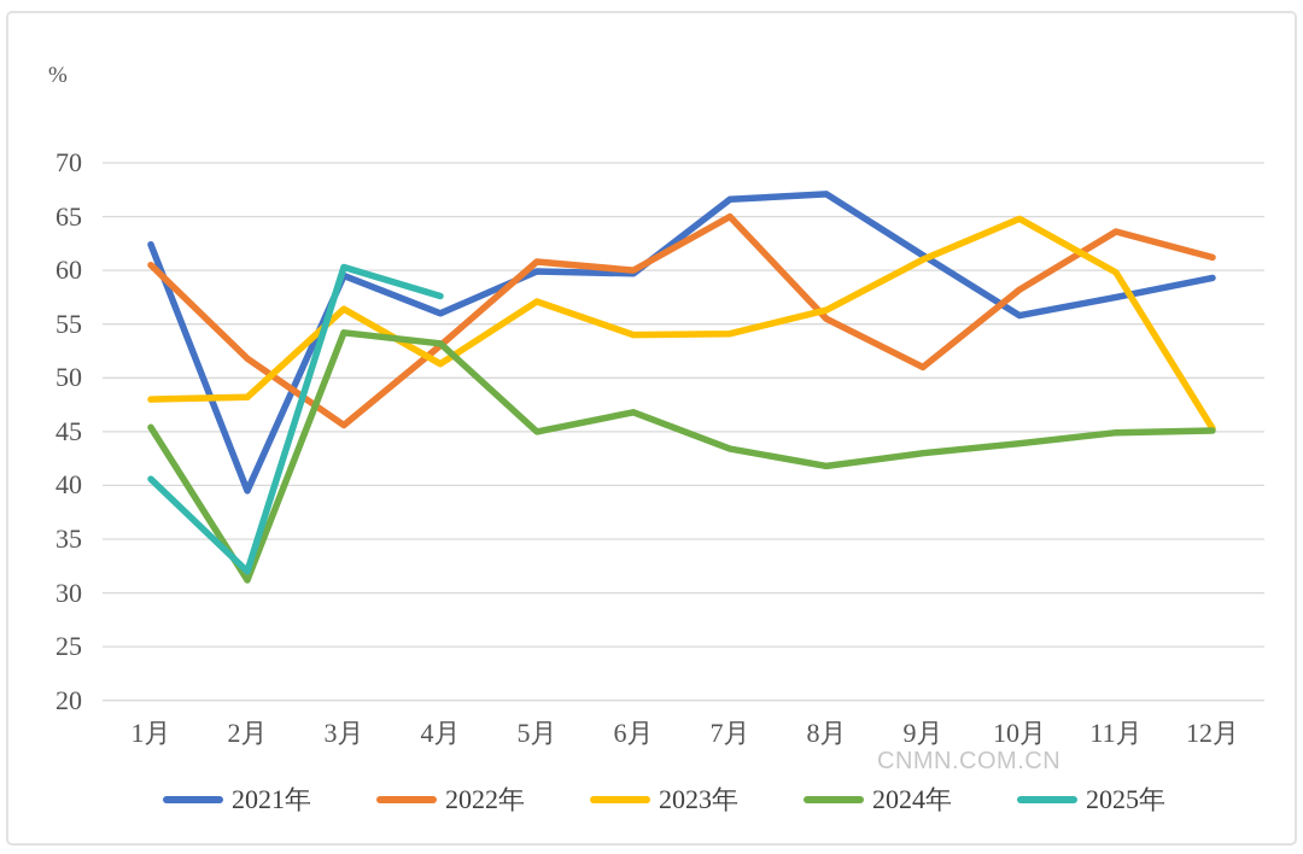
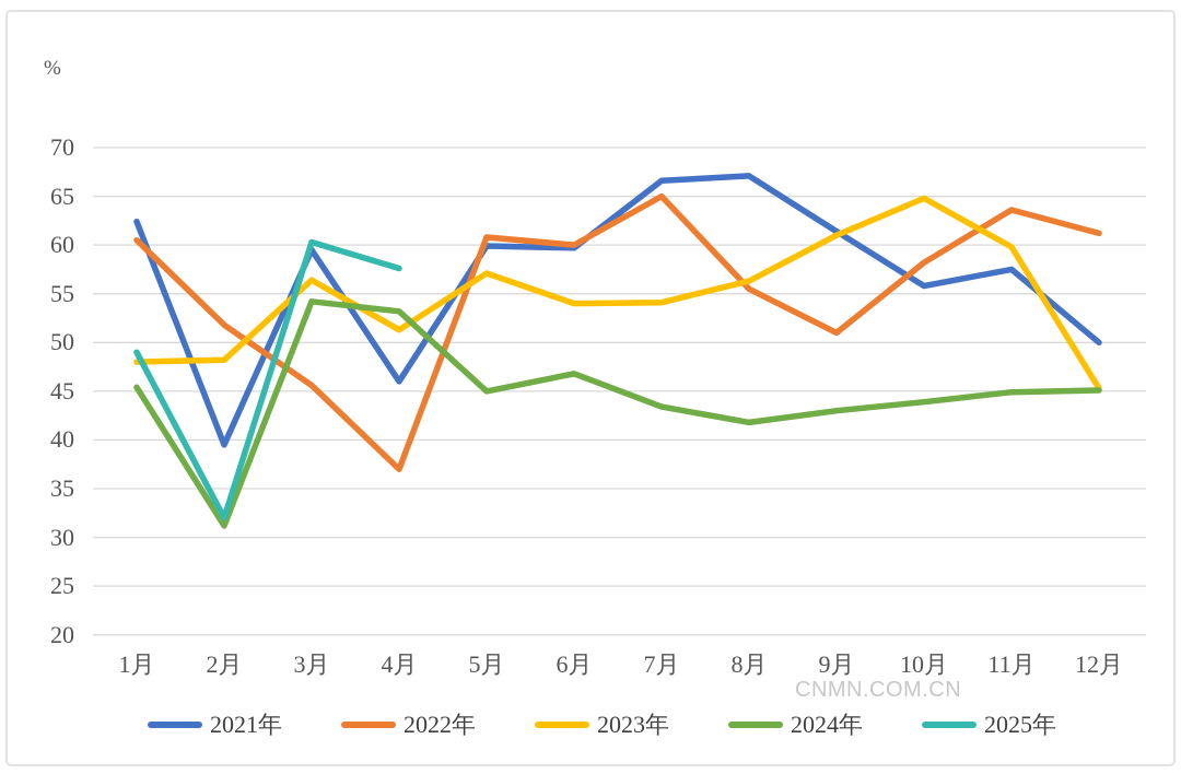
2025年/1月: 41 -> 49
2021年/4月: 56 -> 46
2022年/4月: 53 -> 37
2021年/12月: 59 -> 50
